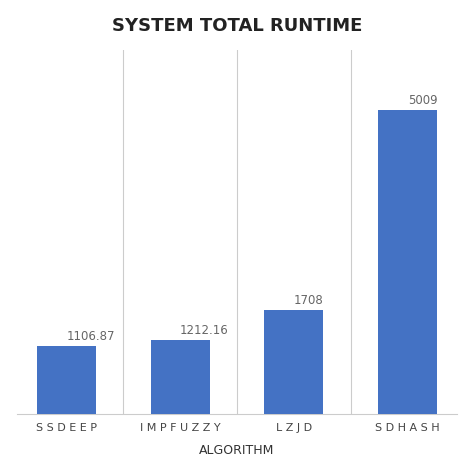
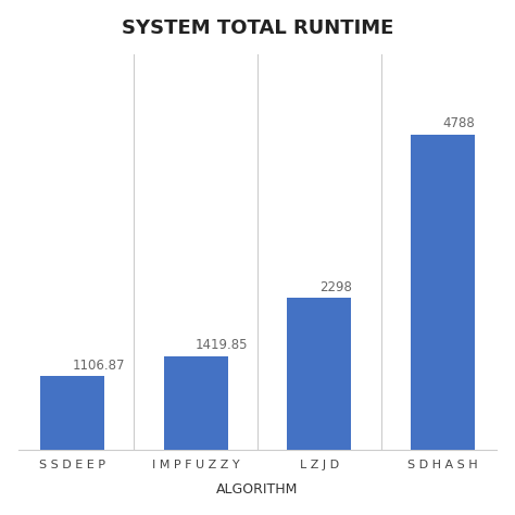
I M P F U Z Z Y: 1212.16 -> 1419.85
L Z J D: 1708 -> 2298
S D H A S H: 5009 -> 4788
